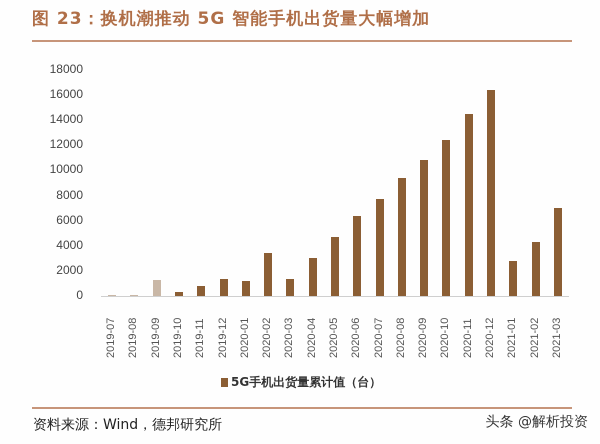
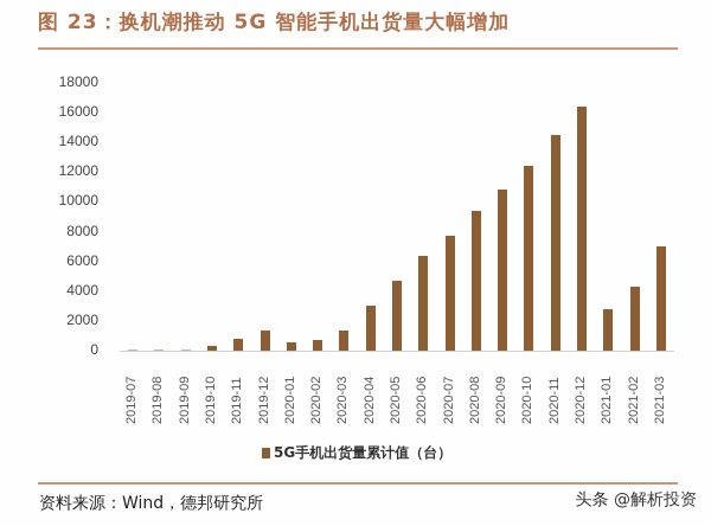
2019-09: 1300 -> 100
2020-01: 1200 -> 600
2020-02: 3400 -> 700
